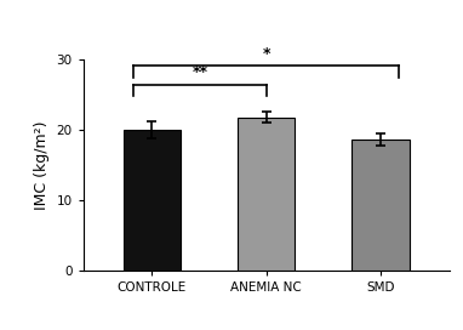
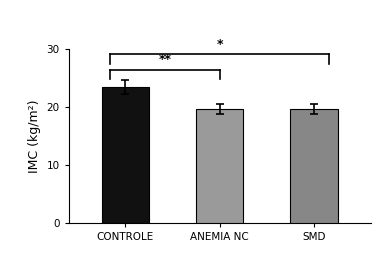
CONTROLE: 20.0 -> 23.5
ANEMIA NC: 21.8 -> 19.7
SMD: 18.6 -> 19.7
